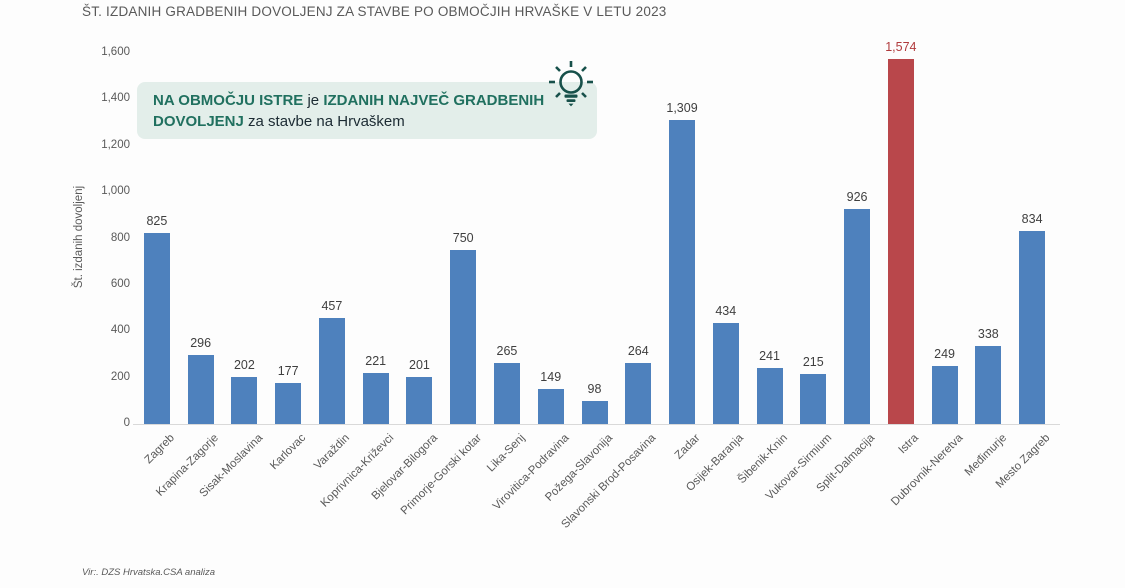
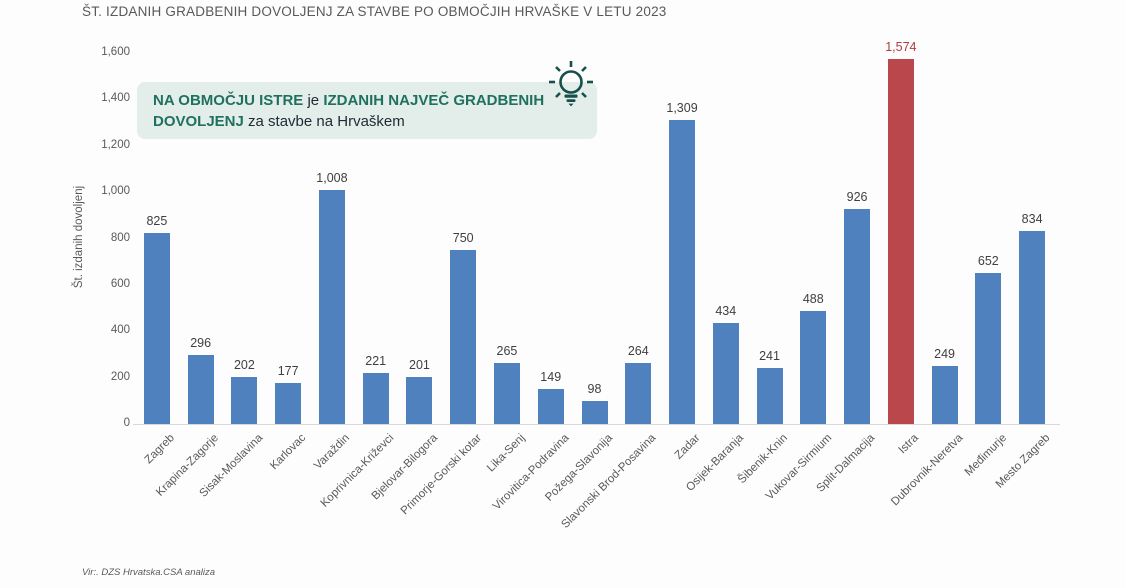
Varaždin: 457 -> 1,008
Vukovar-Sirmium: 215 -> 488
Međimurje: 338 -> 652
